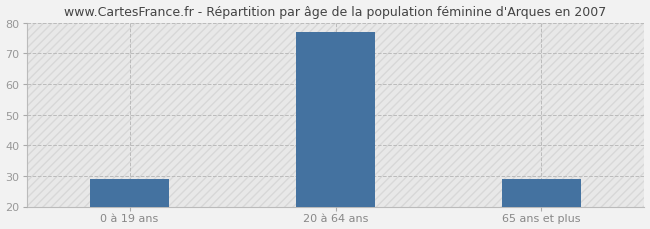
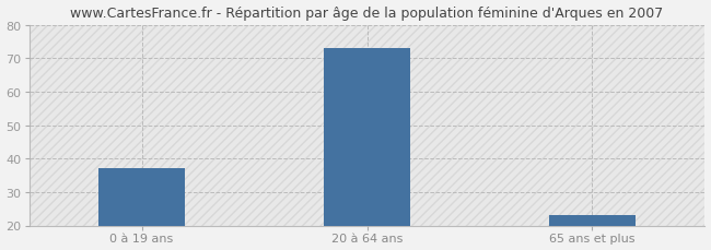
0 à 19 ans: 29 -> 37
20 à 64 ans: 77 -> 73
65 ans et plus: 29 -> 23
